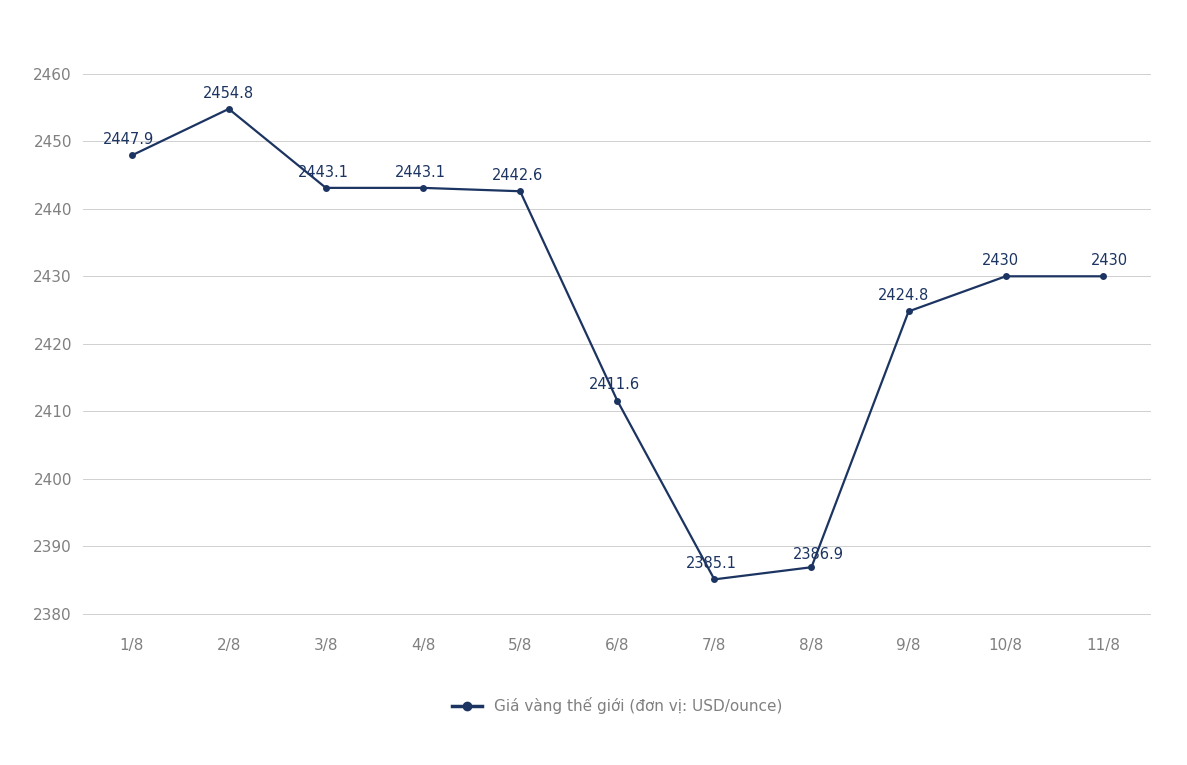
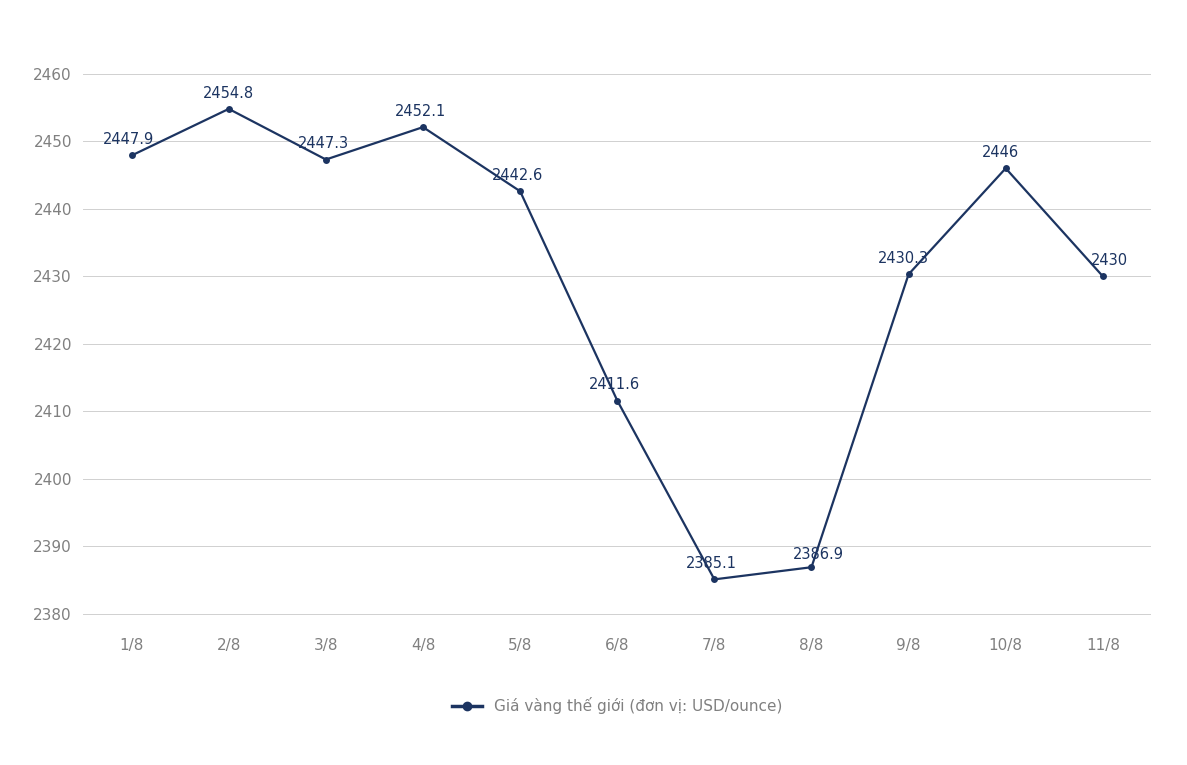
3/8: 2443.1 -> 2447.3
4/8: 2443.1 -> 2452.1
9/8: 2424.8 -> 2430.3
10/8: 2430 -> 2446
